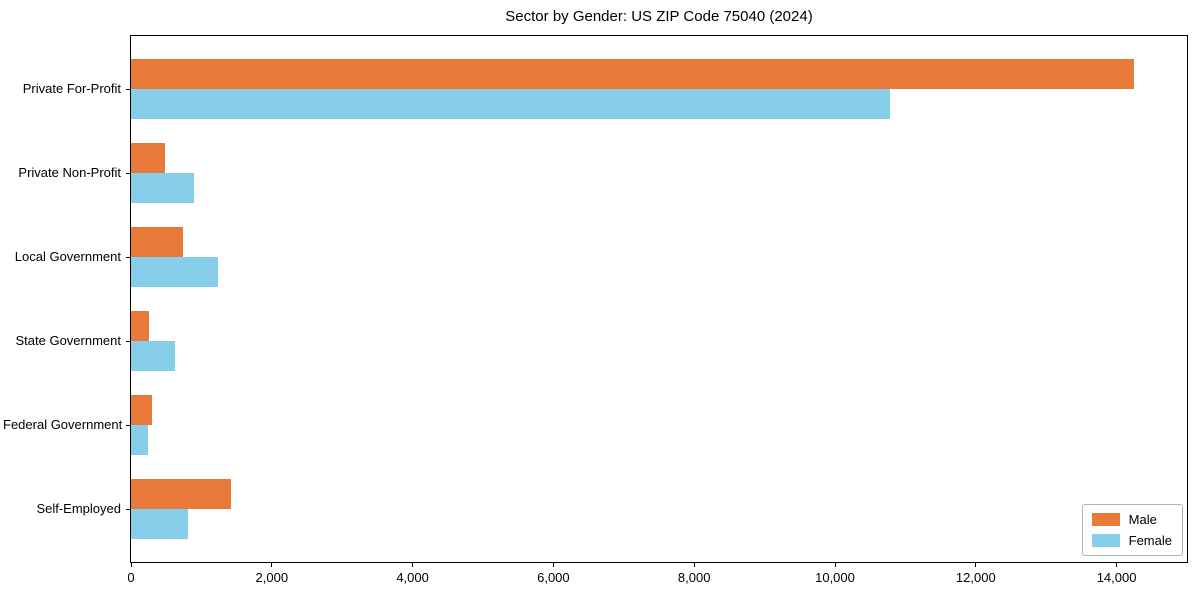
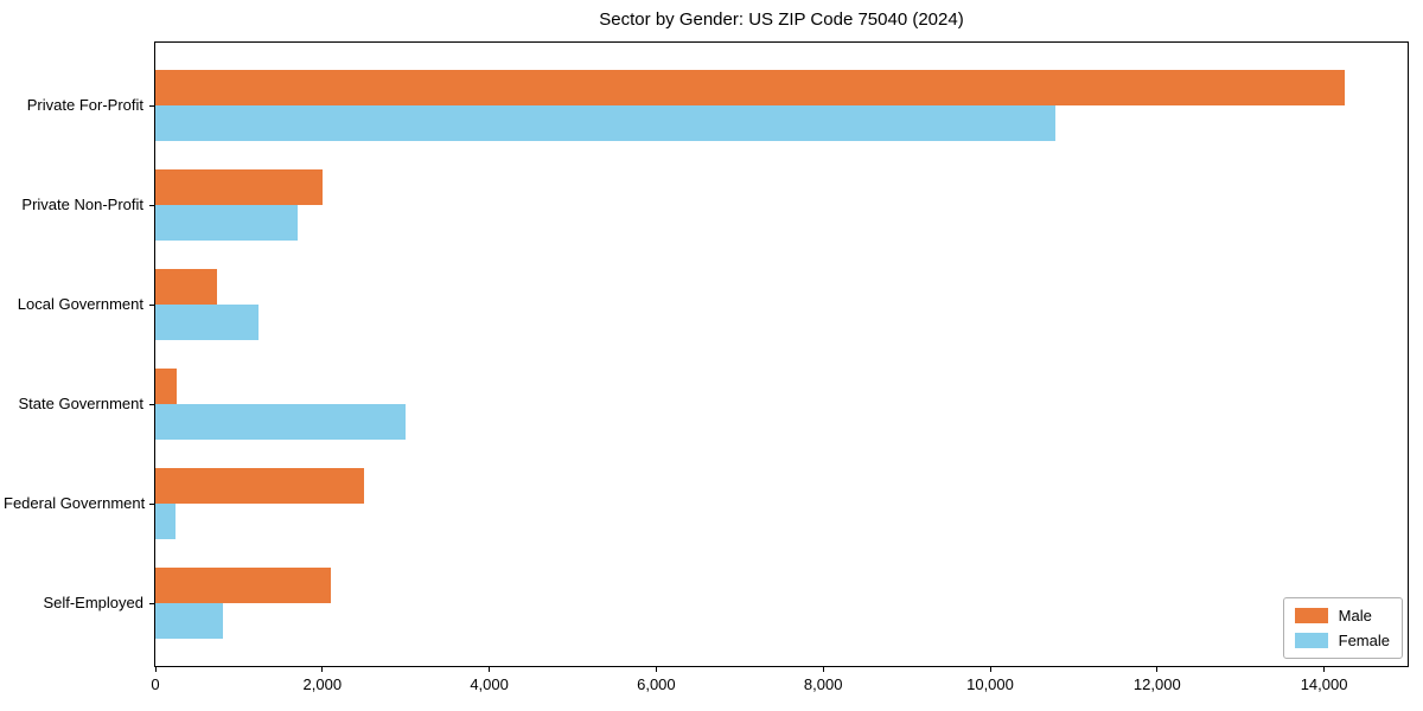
Male/Private Non-Profit: 500 -> 2000
Female/Private Non-Profit: 900 -> 1700
Female/State Government: 600 -> 3000
Male/Federal Government: 300 -> 2500
Male/Self-Employed: 1400 -> 2100
